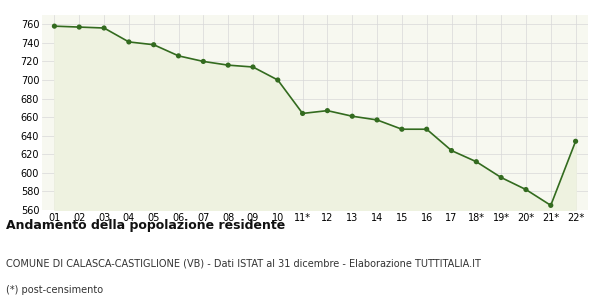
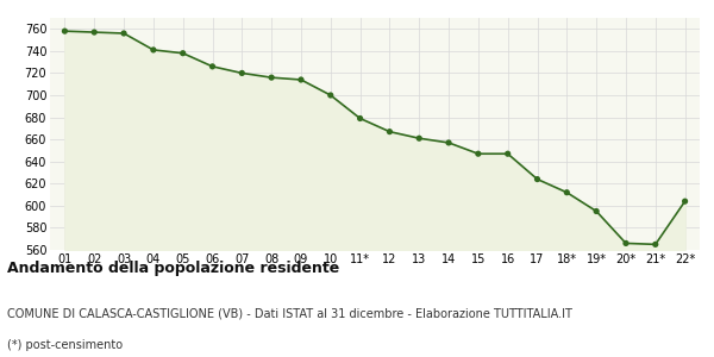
11*: 664 -> 679
20*: 582 -> 566
22*: 634 -> 604
